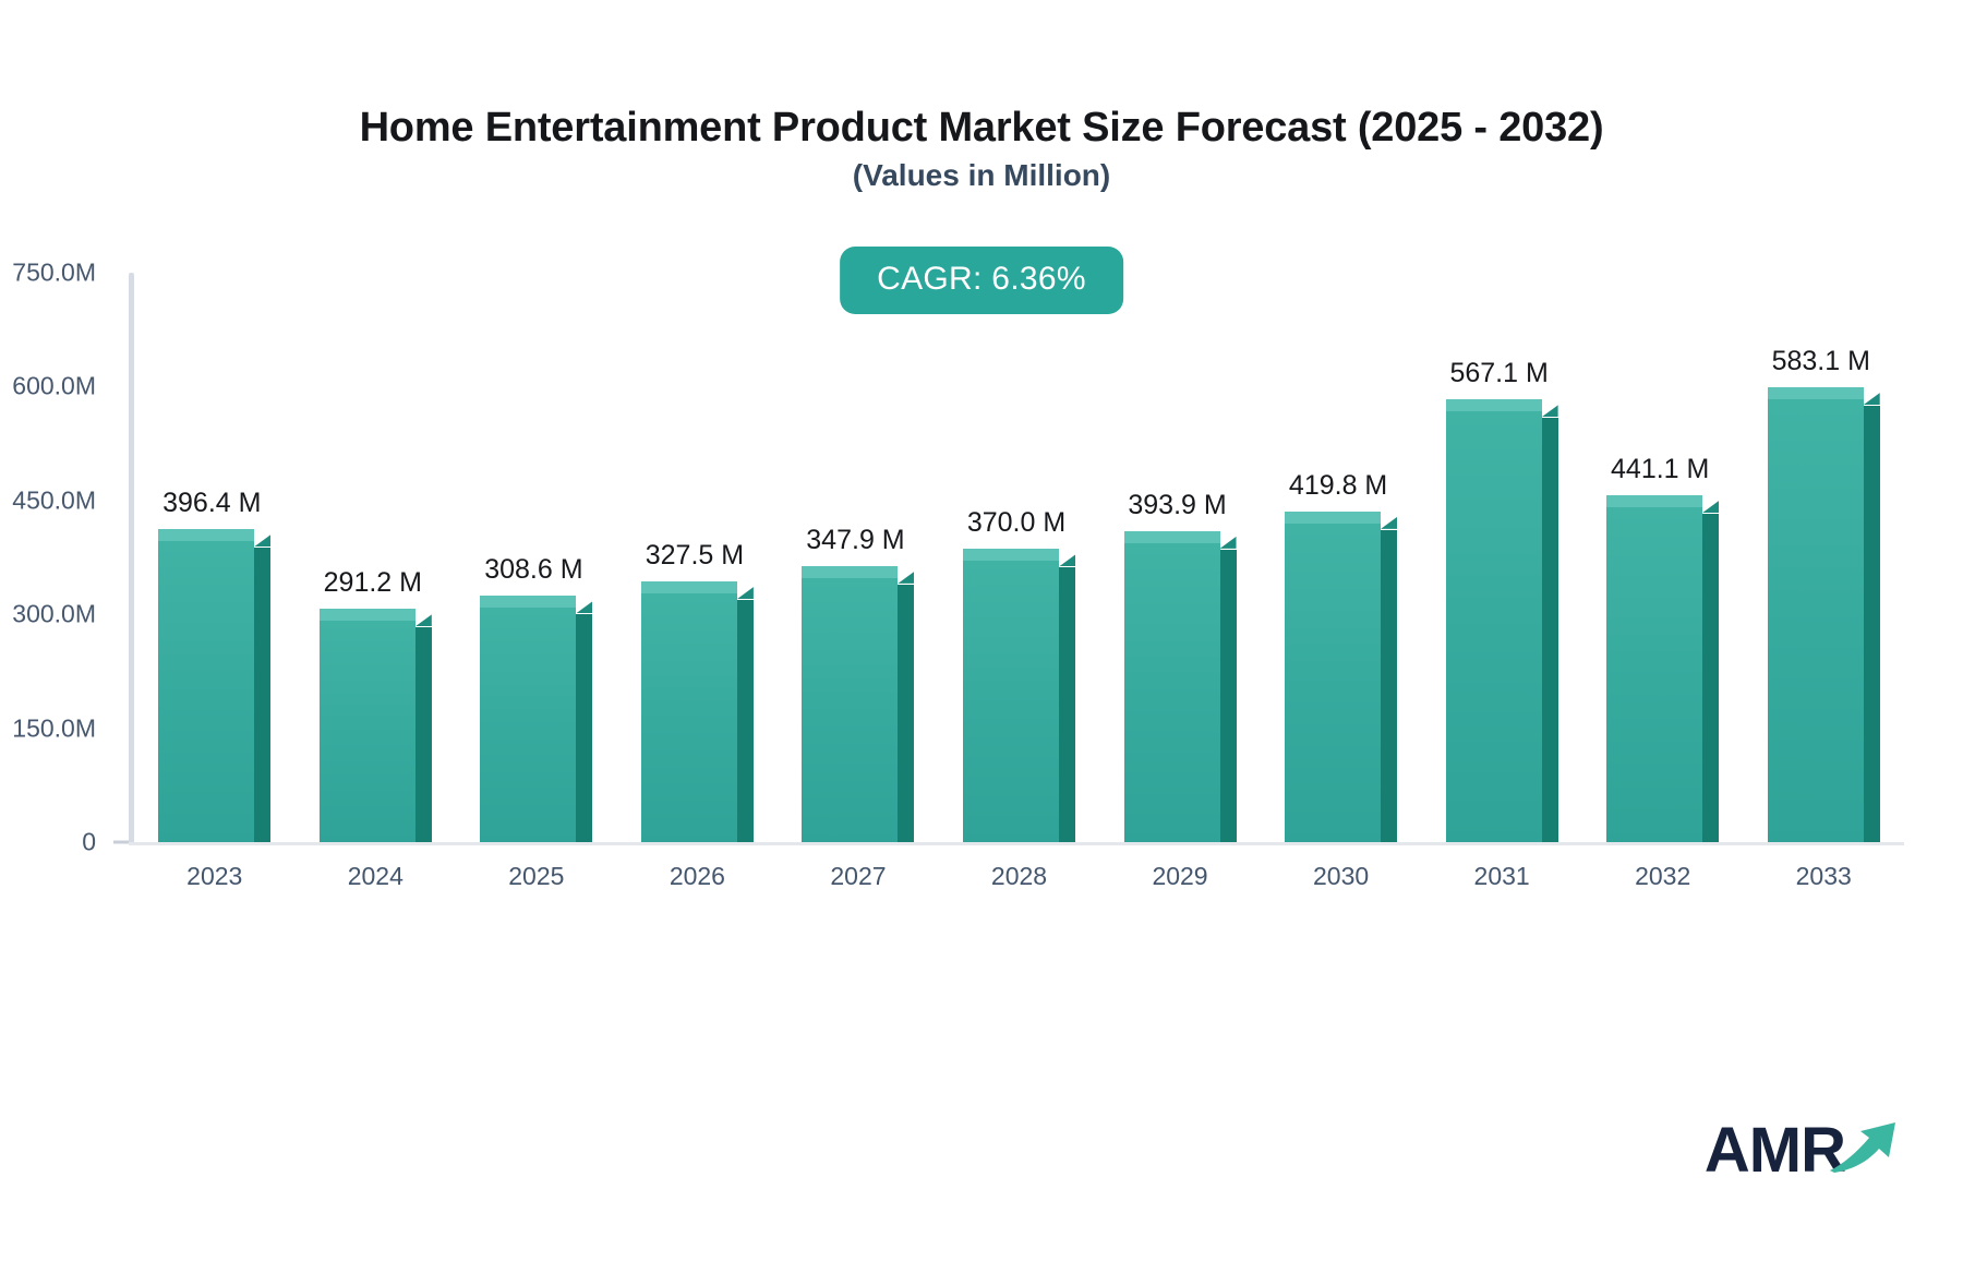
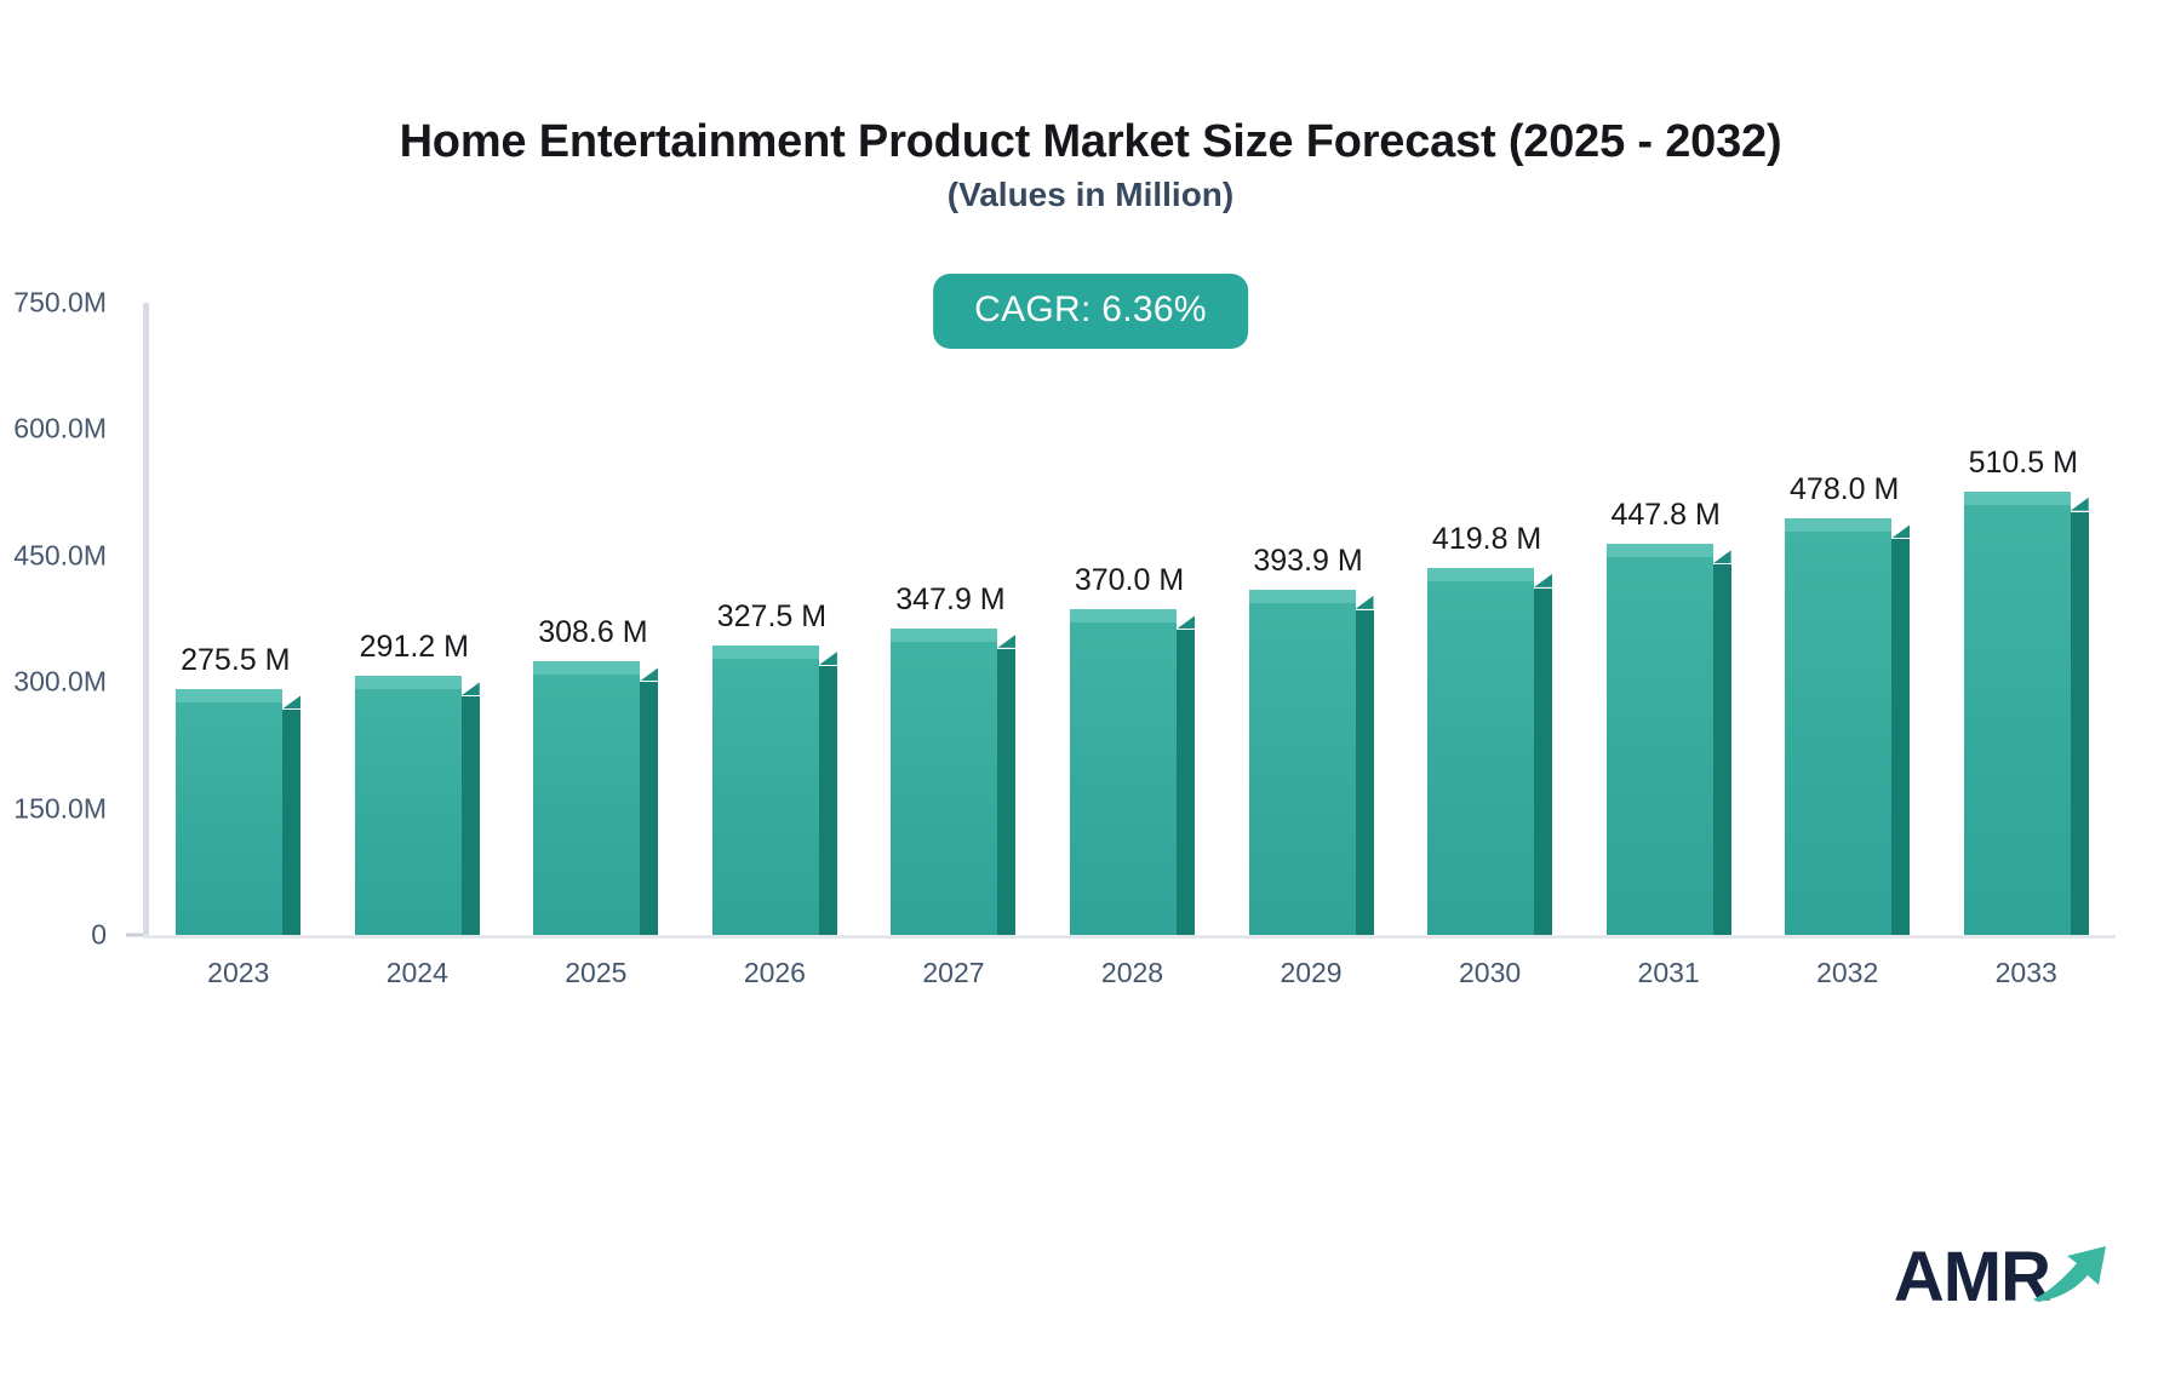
2023: 396.4 -> 275.5
2031: 567.1 -> 447.8
2032: 441.1 -> 478.0
2033: 583.1 -> 510.5
